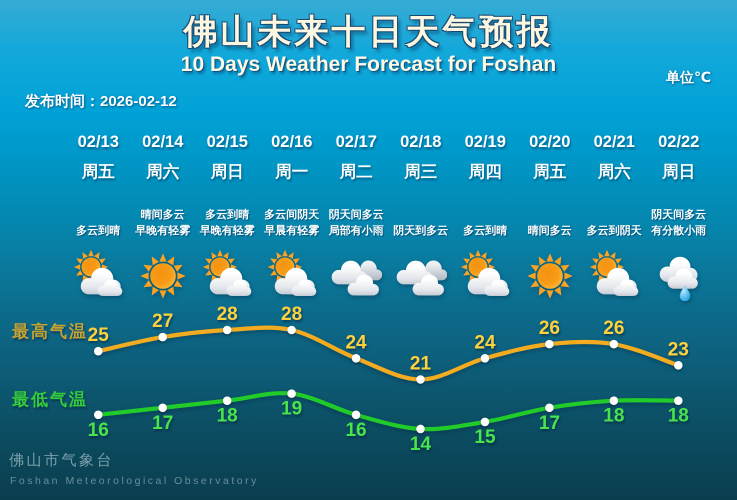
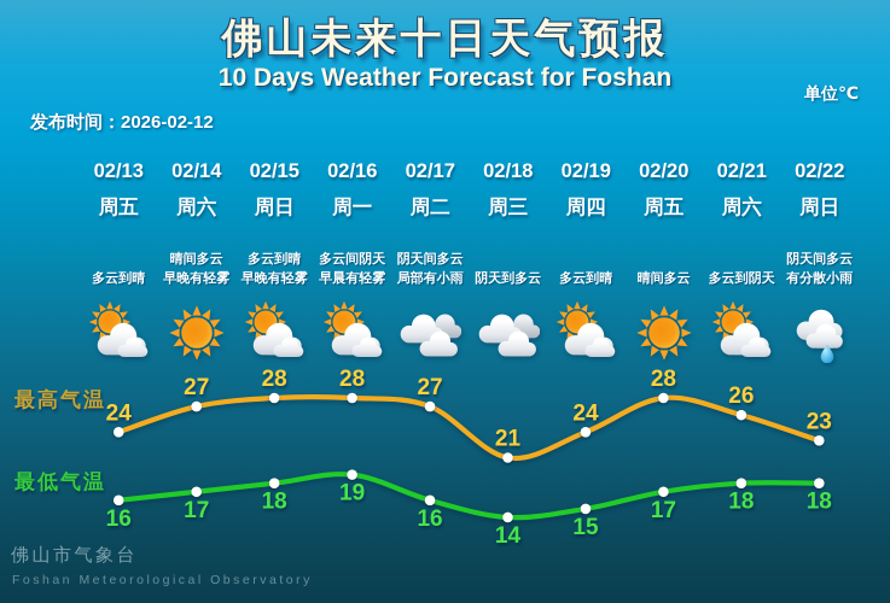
最高气温/02/13: 25 -> 24
最高气温/02/17: 24 -> 27
最高气温/02/20: 26 -> 28
